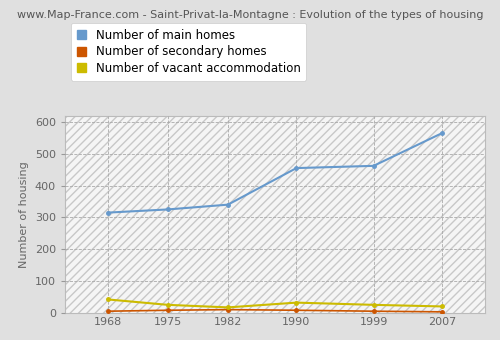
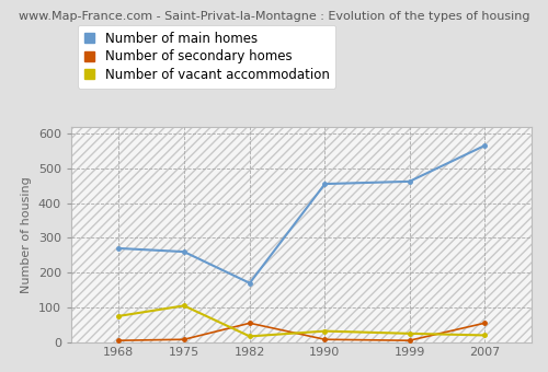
Number of main homes/1968: 315 -> 270
Number of vacant accommodation/1968: 42 -> 75
Number of main homes/1975: 325 -> 260
Number of vacant accommodation/1975: 25 -> 105
Number of main homes/1982: 340 -> 170
Number of secondary homes/1982: 10 -> 55
Number of secondary homes/2007: 3 -> 55
